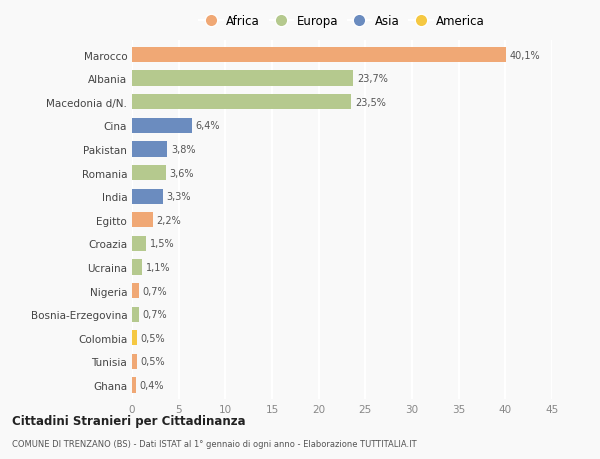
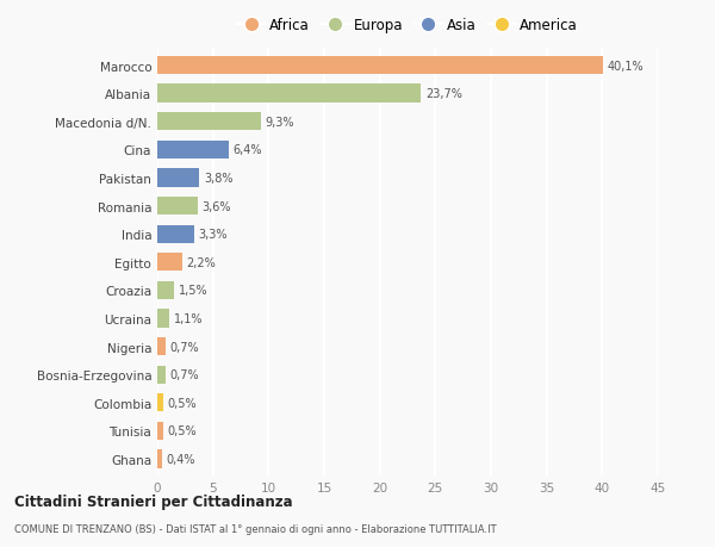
Macedonia d/N.: 23,5% -> 9,3%
